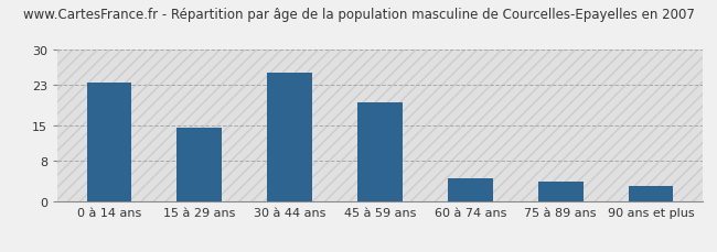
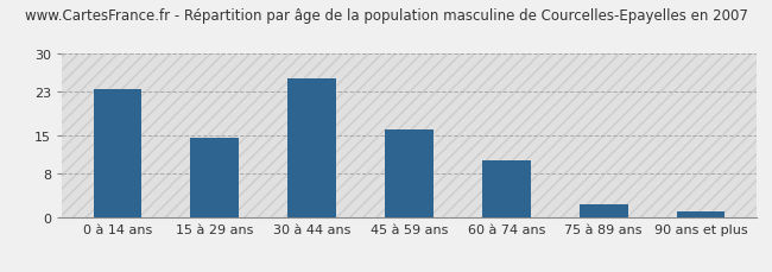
45 à 59 ans: 19.5 -> 16.0
60 à 74 ans: 4.5 -> 10.5
75 à 89 ans: 4.0 -> 2.5
90 ans et plus: 3.0 -> 1.0
